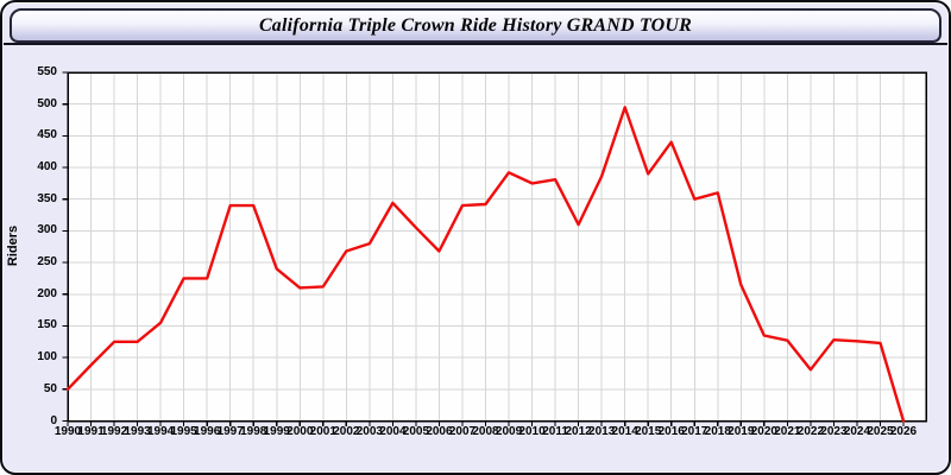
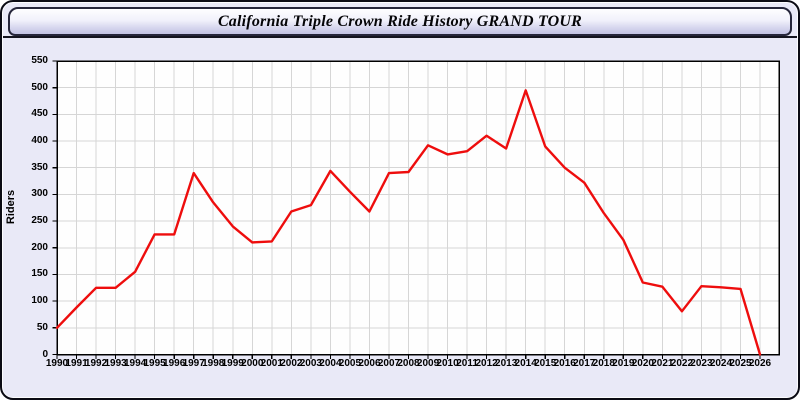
1998: 340 -> 280
2012: 310 -> 410
2016: 440 -> 350
2017: 350 -> 320
2018: 360 -> 260
